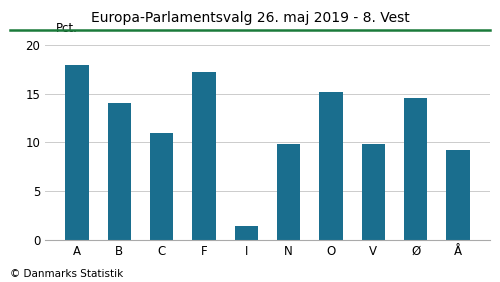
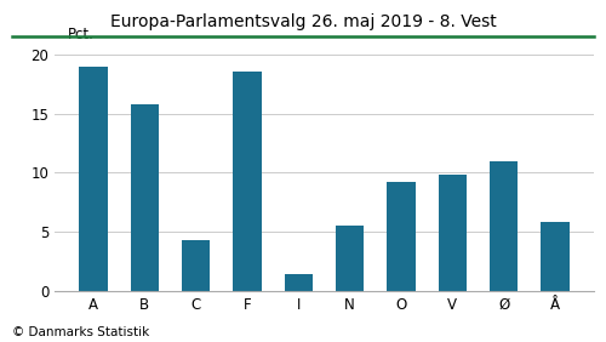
A: 18.0 -> 19.0
B: 14.0 -> 15.8
C: 11.0 -> 4.3
F: 17.2 -> 18.6
N: 9.8 -> 5.5
O: 15.2 -> 9.2
Ø: 14.6 -> 11.0
Å: 9.2 -> 5.8
